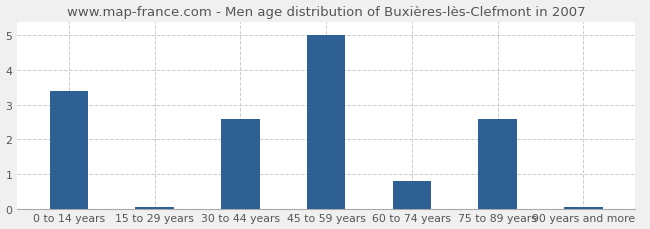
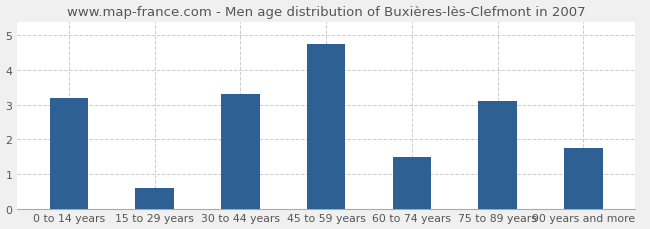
0 to 14 years: 3.40 -> 3.20
15 to 29 years: 0.05 -> 0.60
30 to 44 years: 2.60 -> 3.30
45 to 59 years: 5.00 -> 4.75
60 to 74 years: 0.80 -> 1.50
75 to 89 years: 2.60 -> 3.10
90 years and more: 0.05 -> 1.75
